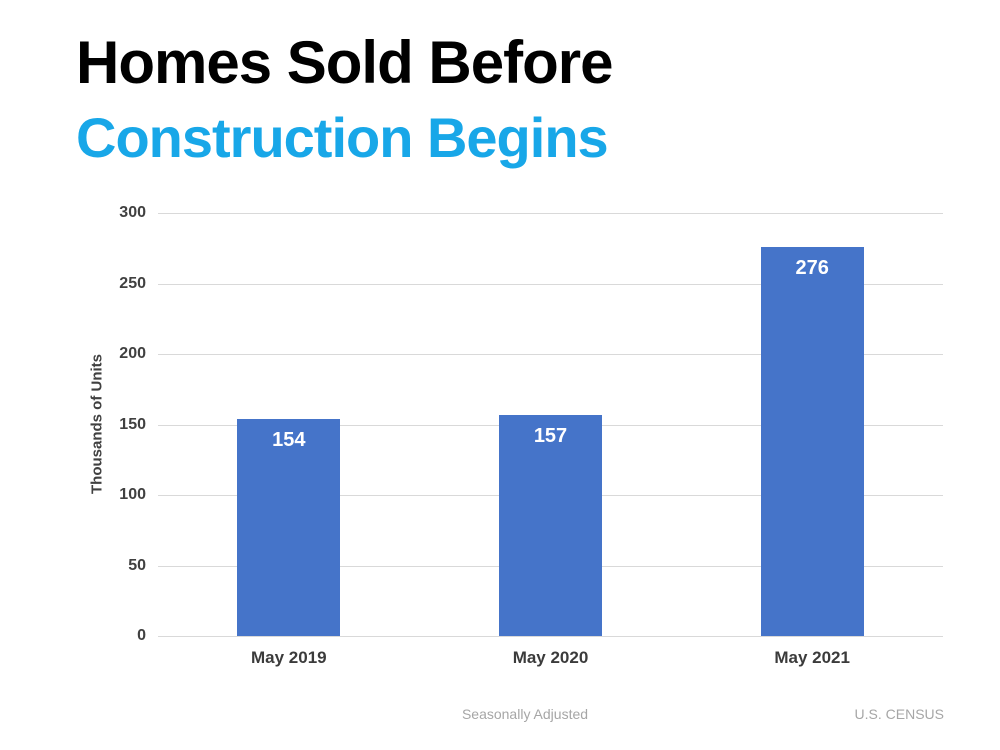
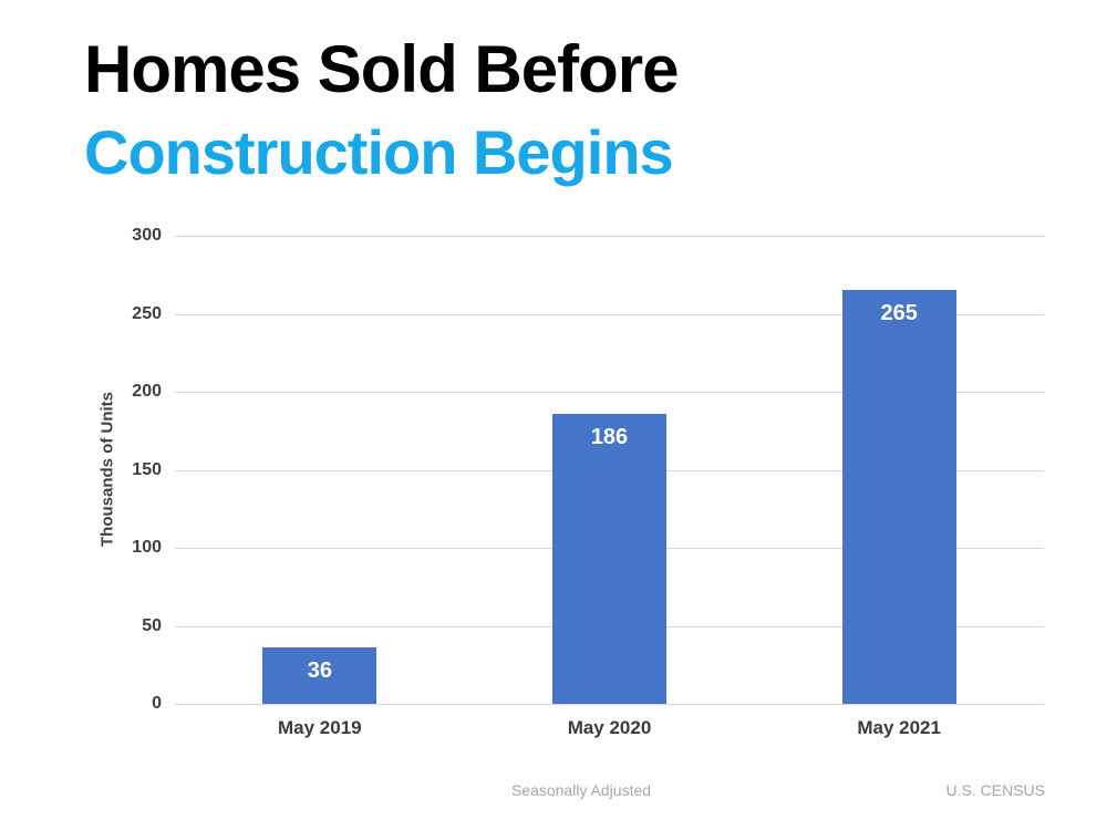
May 2019: 154 -> 36
May 2020: 157 -> 186
May 2021: 276 -> 265
